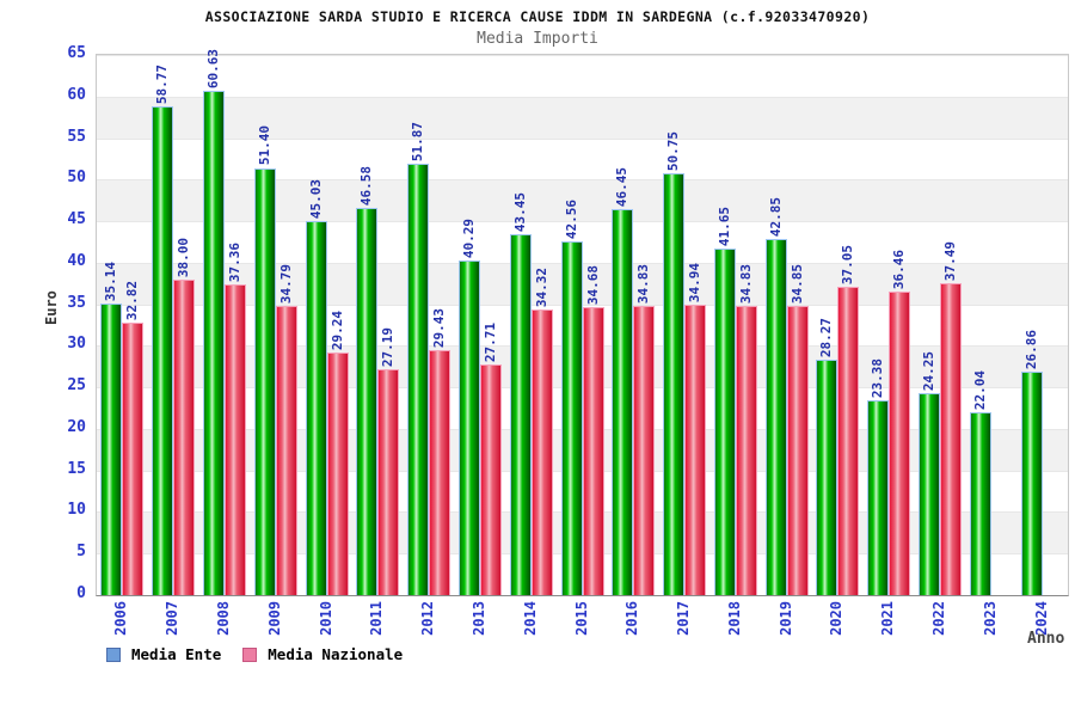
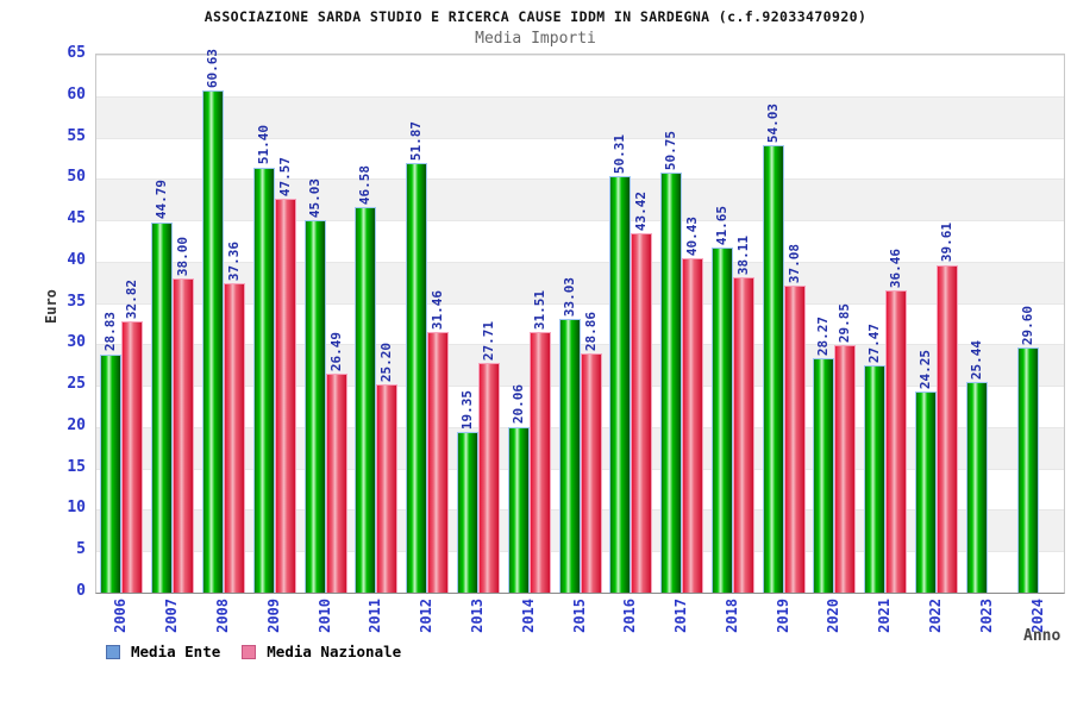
Media Ente/2006: 35.14 -> 28.83
Media Ente/2007: 58.77 -> 44.79
Media Nazionale/2009: 34.79 -> 47.57
Media Nazionale/2010: 29.24 -> 26.49
Media Nazionale/2011: 27.19 -> 25.20
Media Nazionale/2012: 29.43 -> 31.46
Media Ente/2013: 40.29 -> 19.35
Media Ente/2014: 43.45 -> 20.06
Media Nazionale/2014: 34.32 -> 31.51
Media Ente/2015: 42.56 -> 33.03
Media Nazionale/2015: 34.68 -> 28.86
Media Ente/2016: 46.45 -> 50.31
Media Nazionale/2016: 34.83 -> 43.42
Media Nazionale/2017: 34.94 -> 40.43
Media Nazionale/2018: 34.83 -> 38.11
Media Ente/2019: 42.85 -> 54.03
Media Nazionale/2019: 34.85 -> 37.08
Media Nazionale/2020: 37.05 -> 29.85
Media Ente/2021: 23.38 -> 27.47
Media Nazionale/2022: 37.49 -> 39.61
Media Ente/2023: 22.04 -> 25.44
Media Ente/2024: 26.86 -> 29.60
